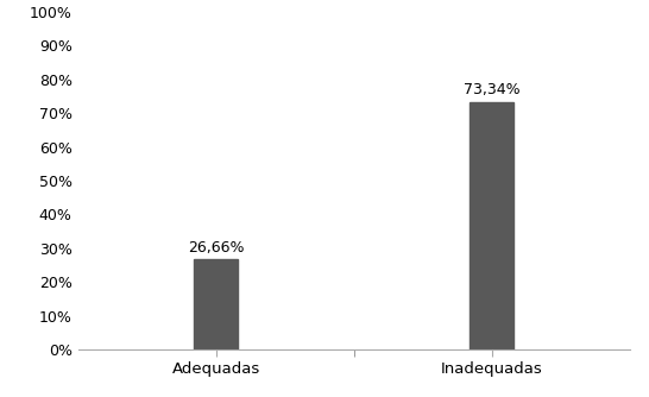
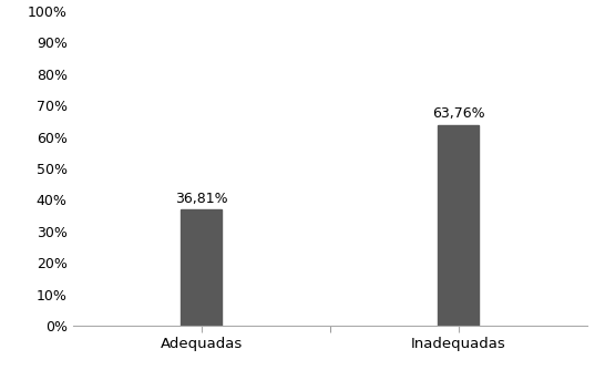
Adequadas: 26,66% -> 36,81%
Inadequadas: 73,34% -> 63,76%
